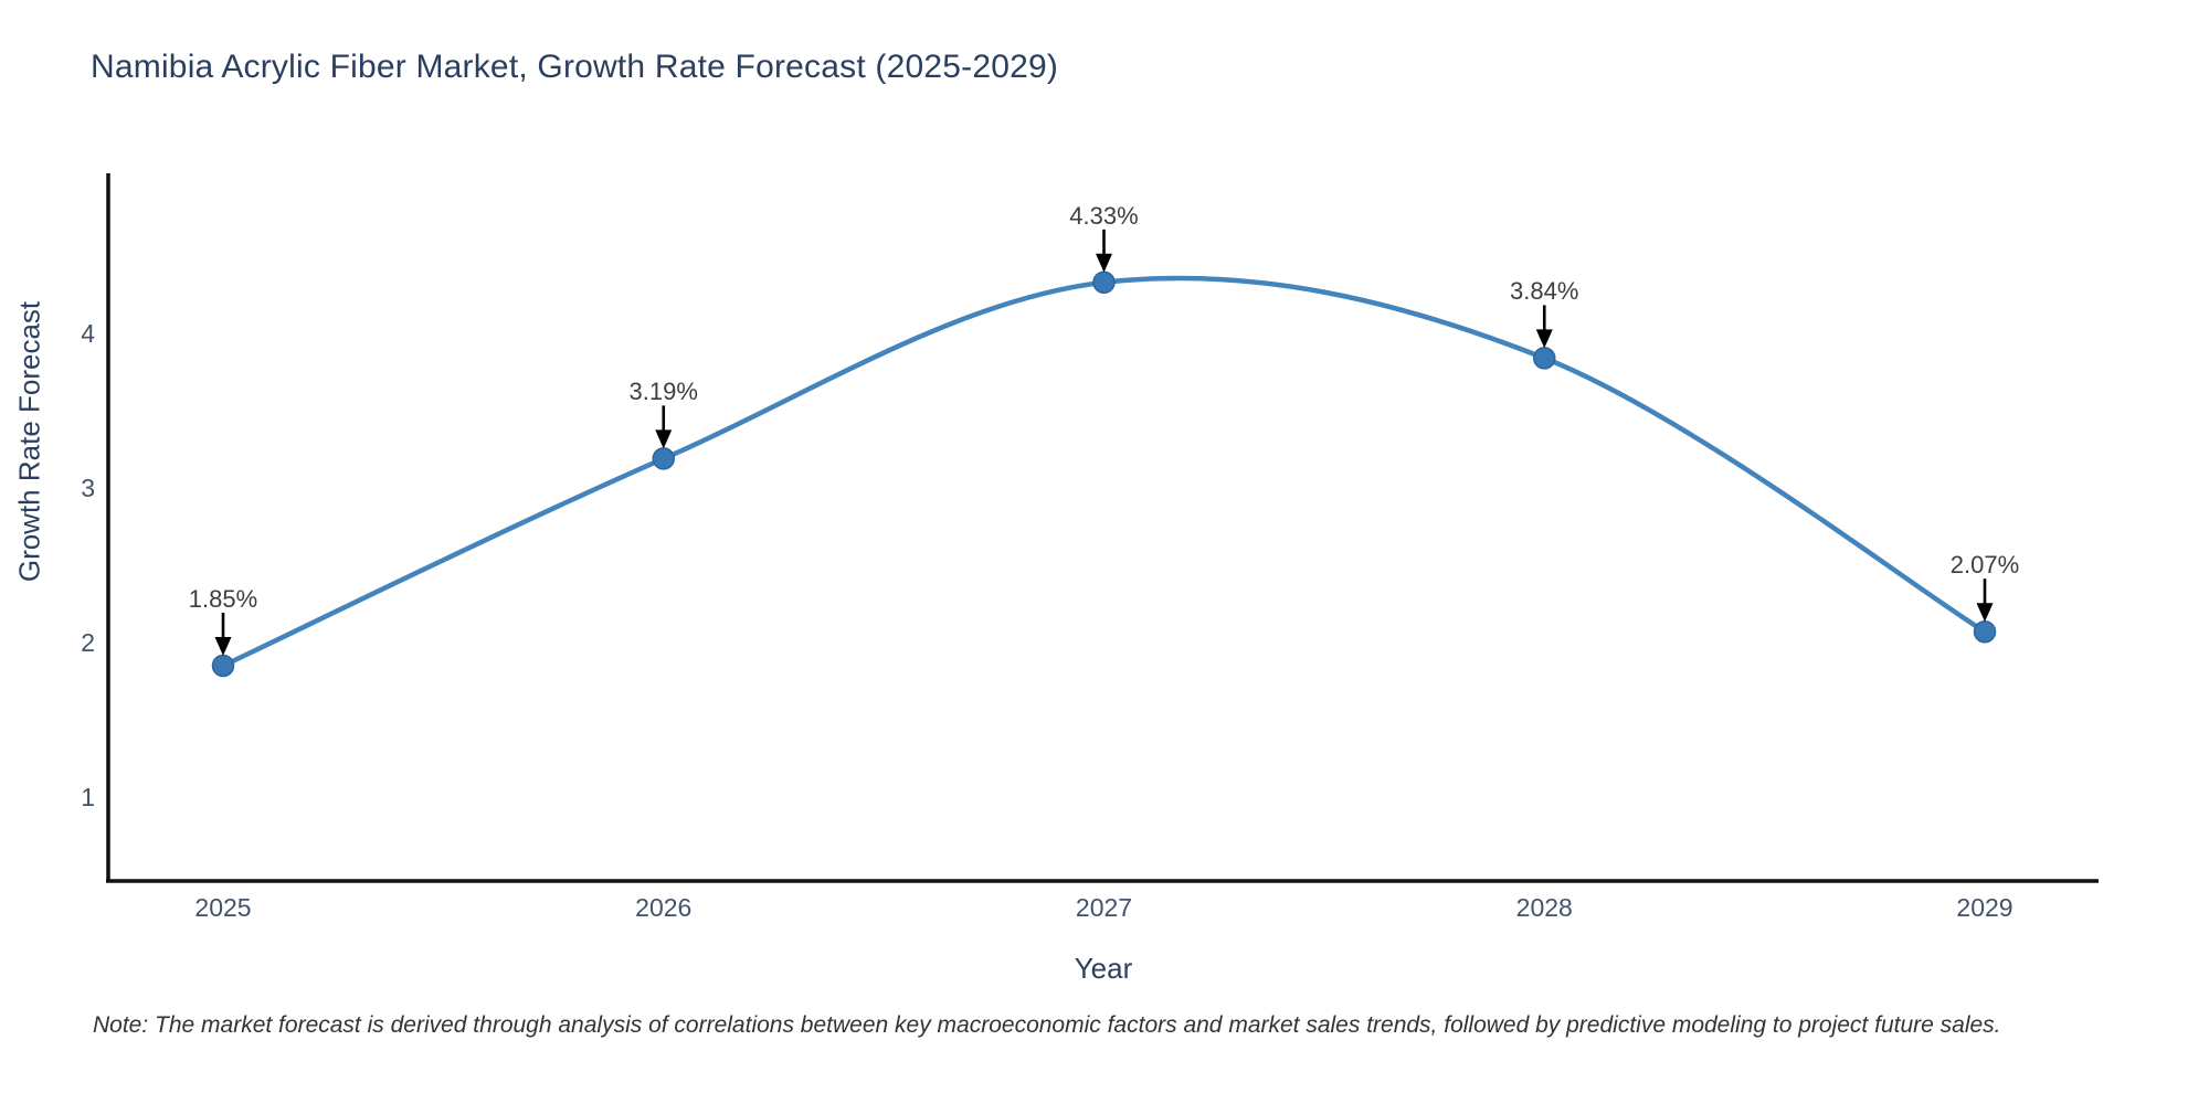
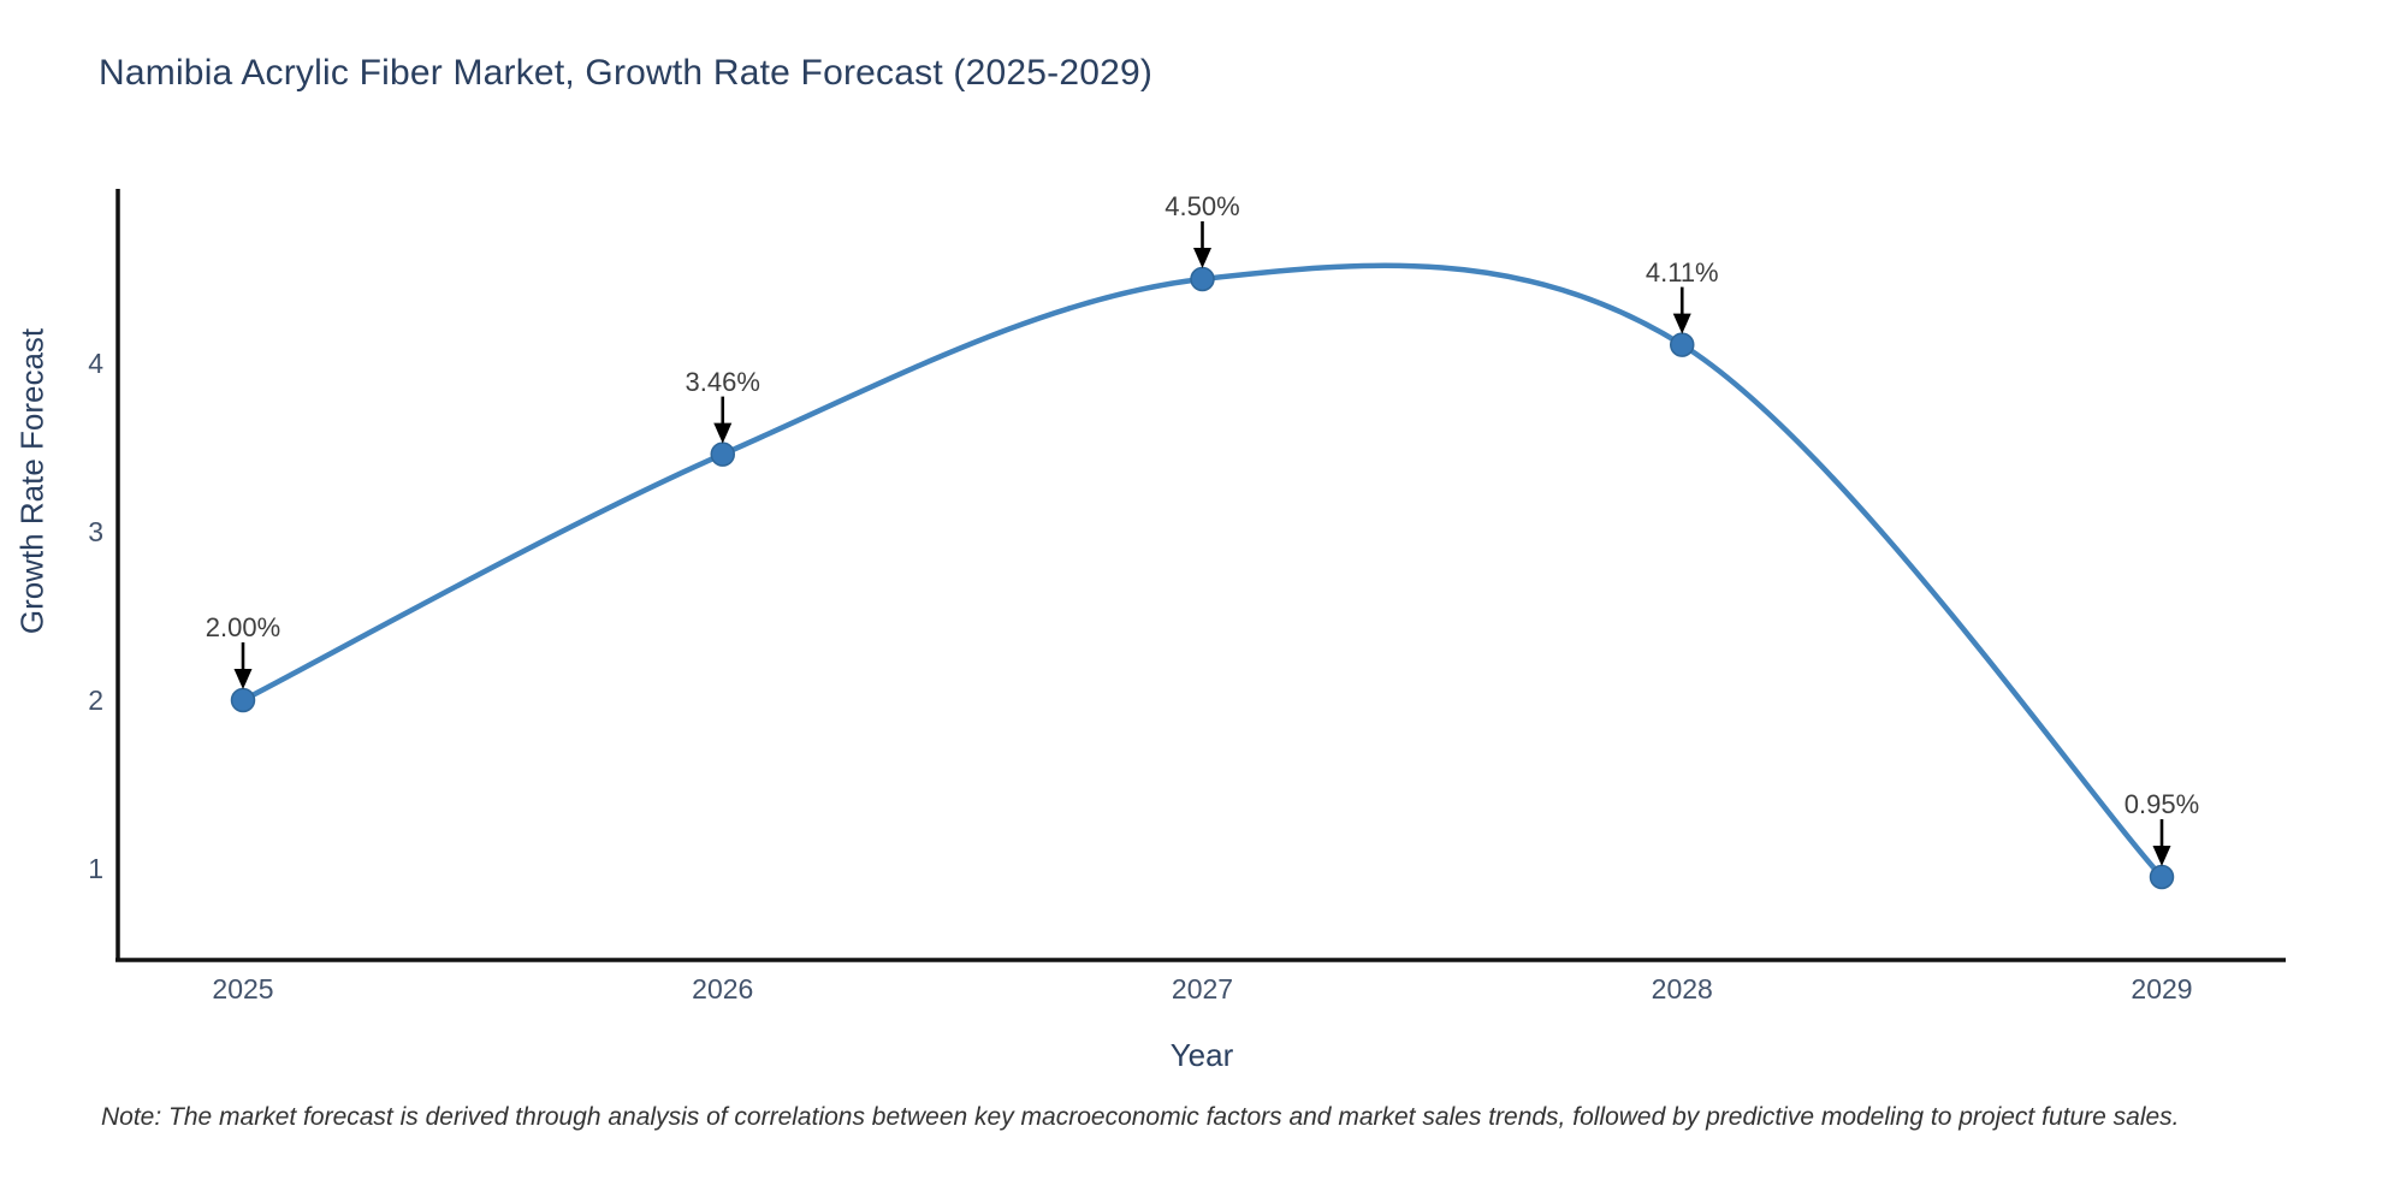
2025: 1.85% -> 2.00%
2026: 3.19% -> 3.46%
2027: 4.33% -> 4.50%
2028: 3.84% -> 4.11%
2029: 2.07% -> 0.95%
